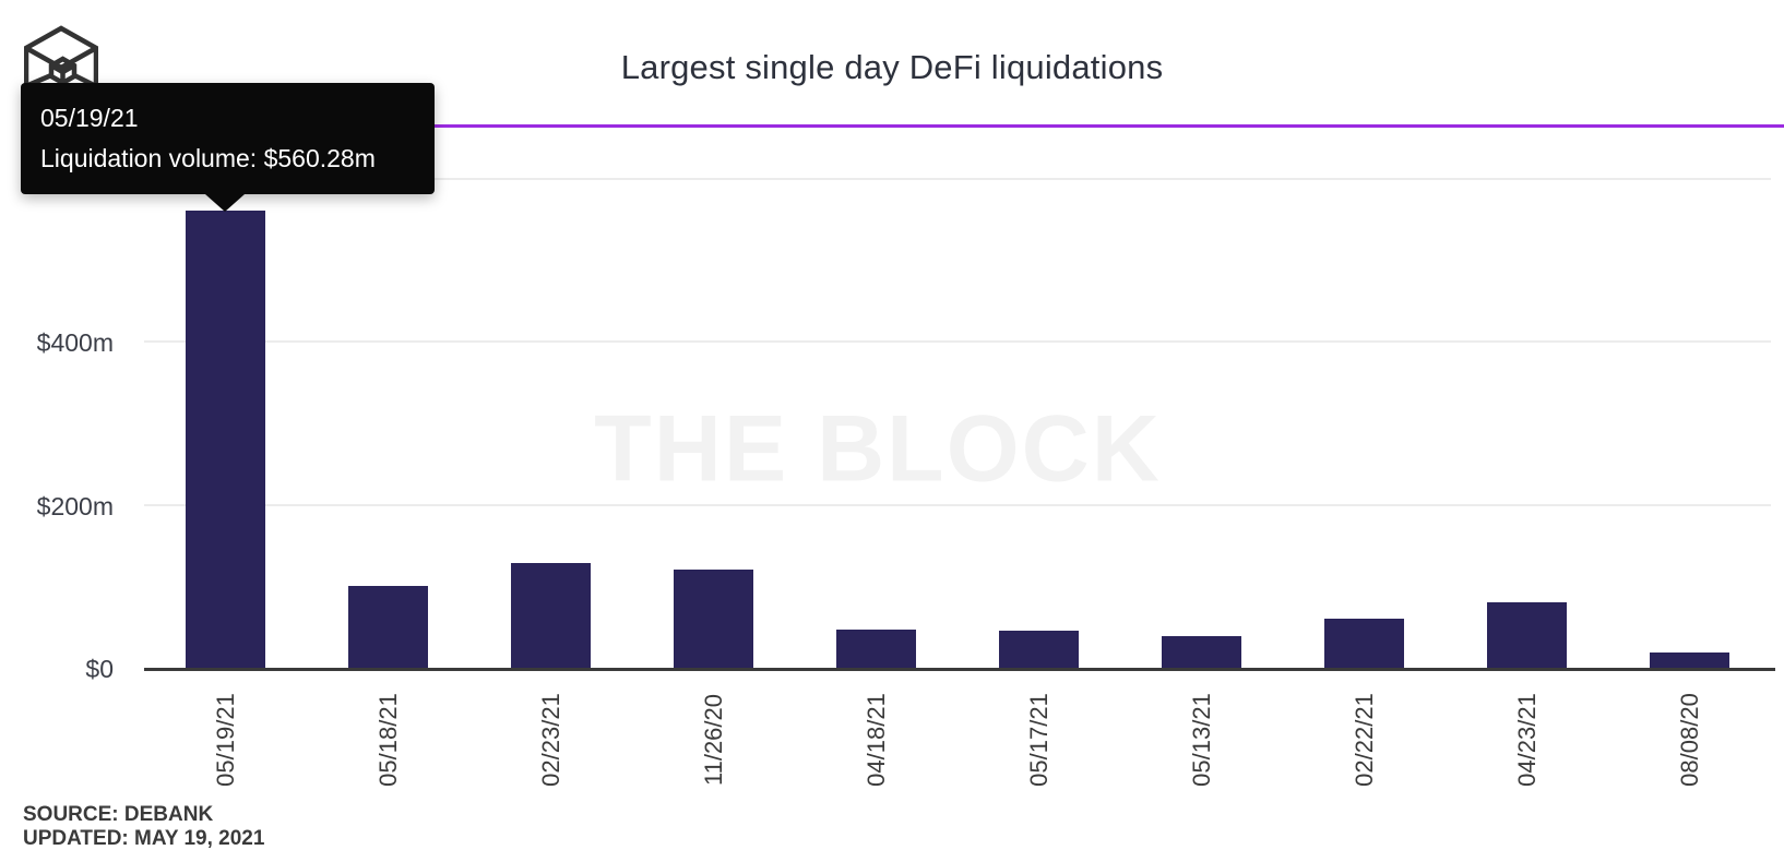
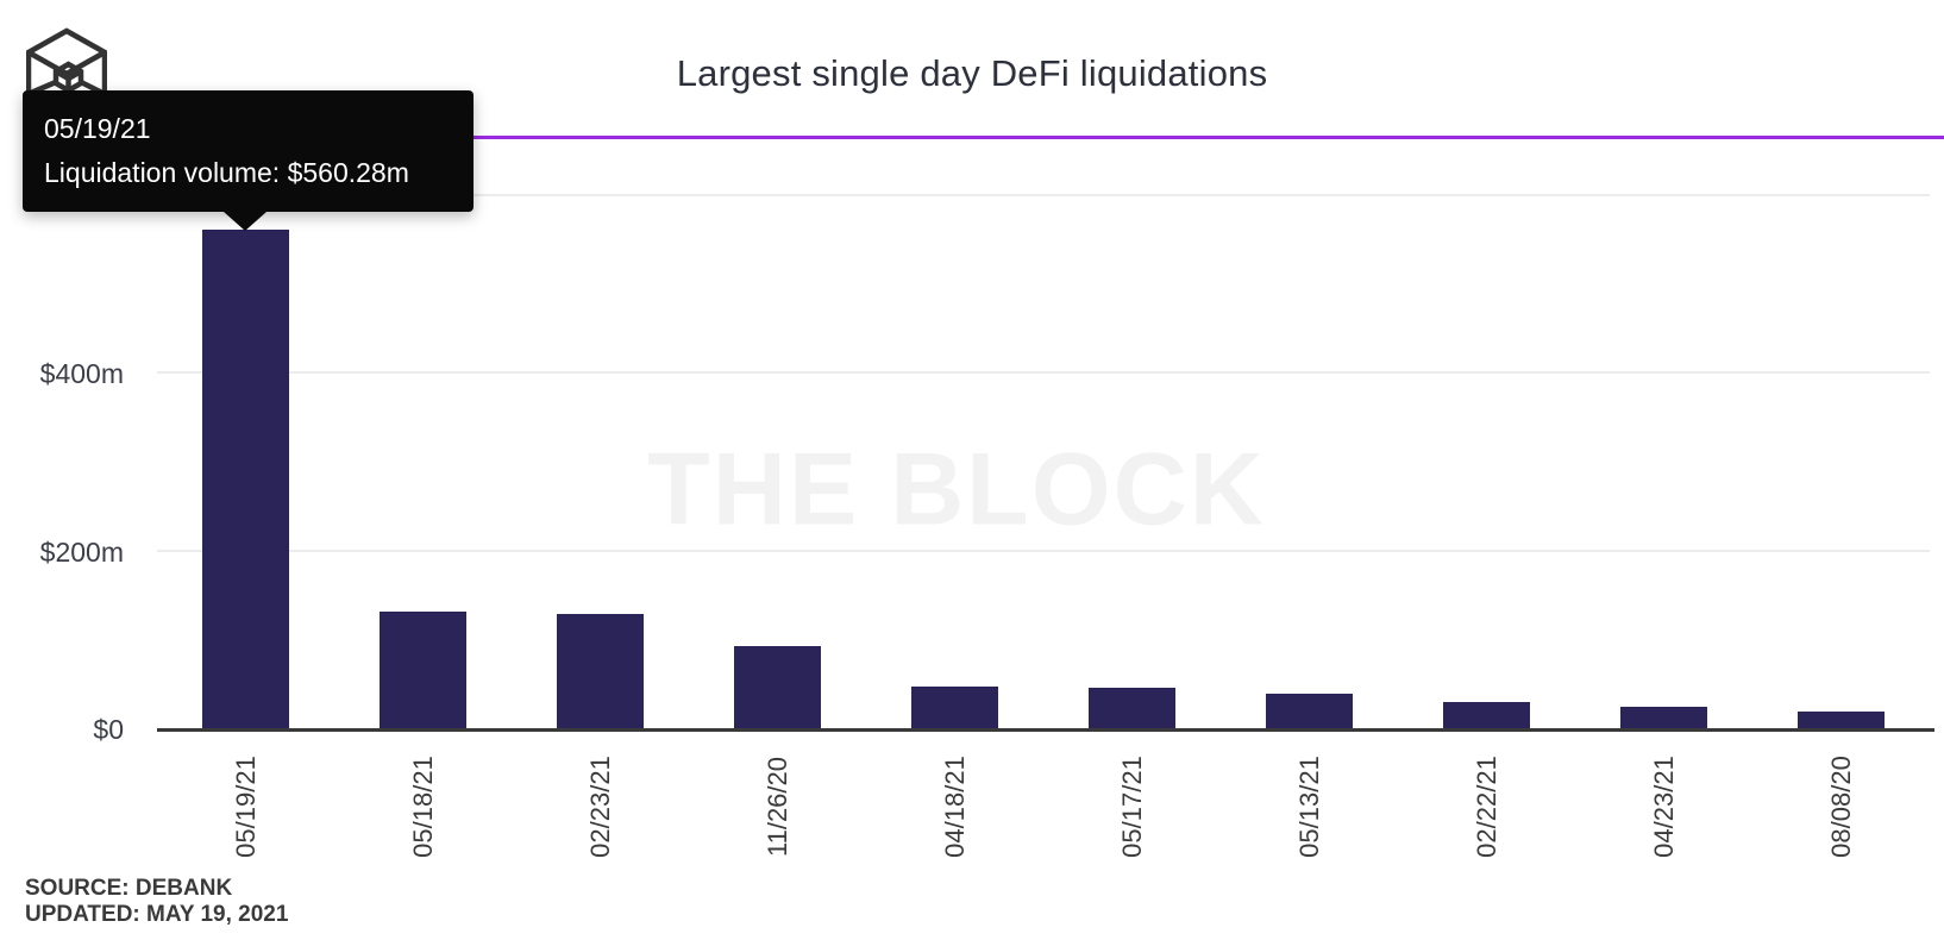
05/18/21: $100m -> $130m
11/26/20: $120m -> $90m
02/22/21: $60m -> $30m
04/23/21: $80m -> $20m
